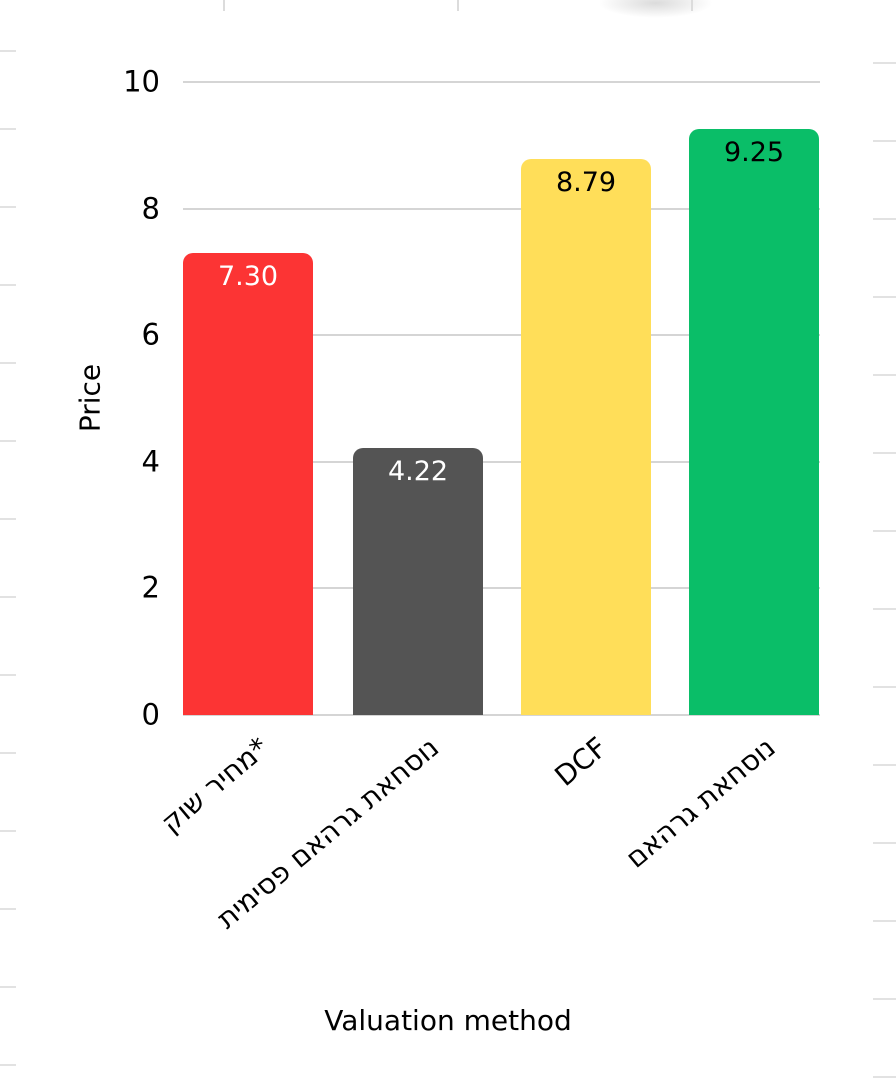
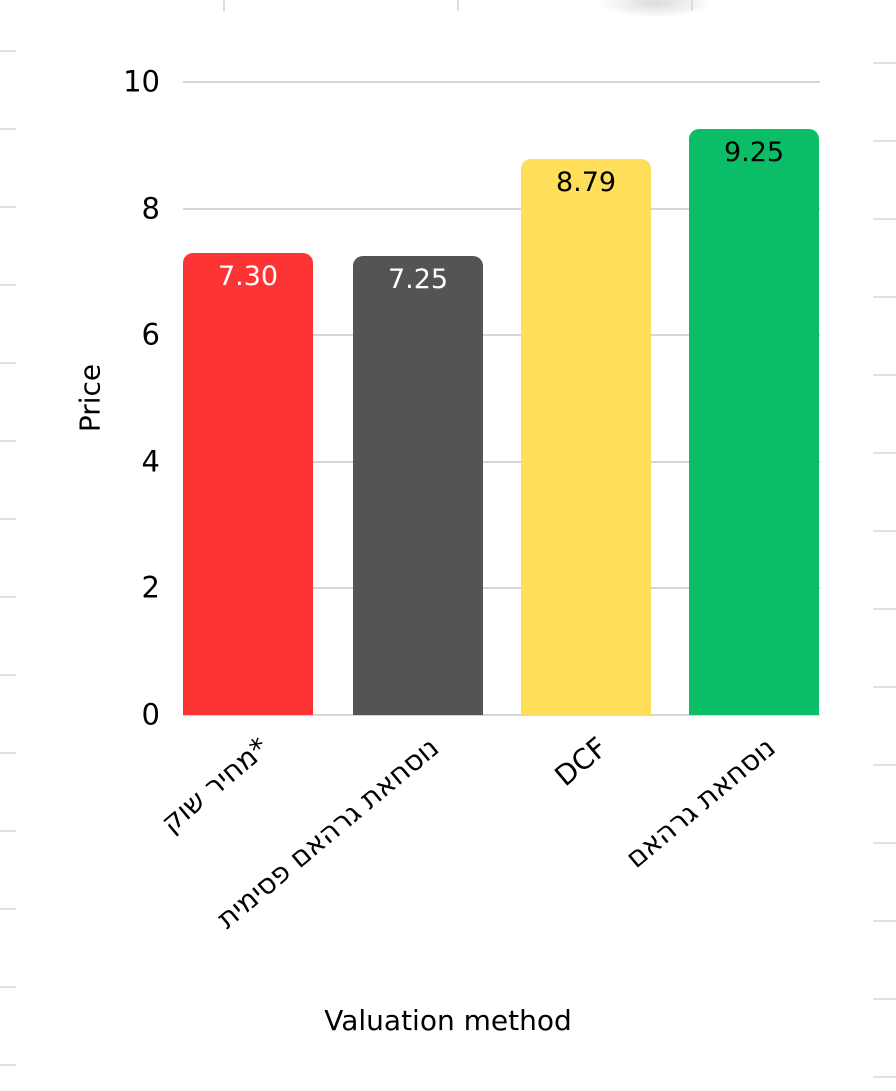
נוסחאת גרהאם פסימית: 4.22 -> 7.25
